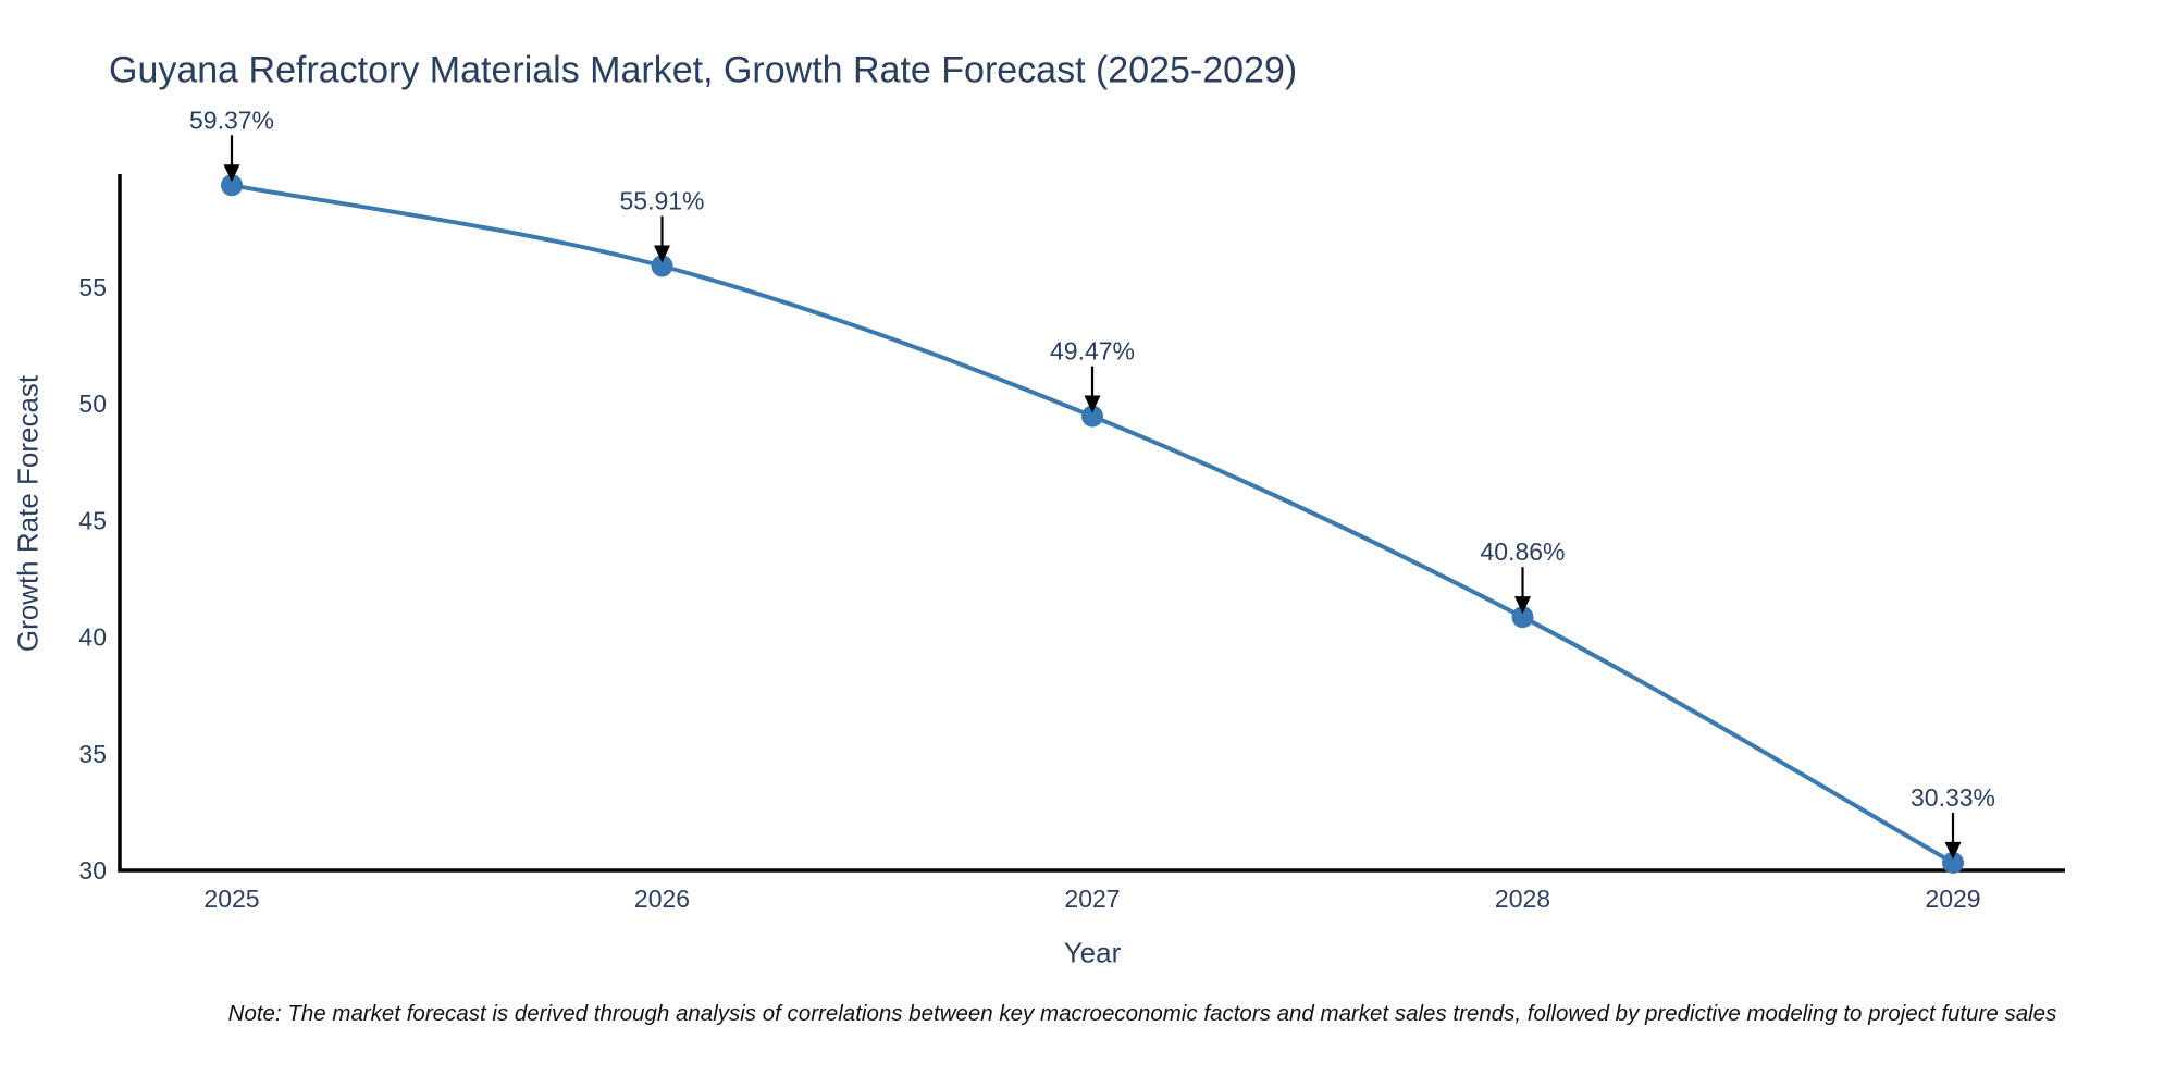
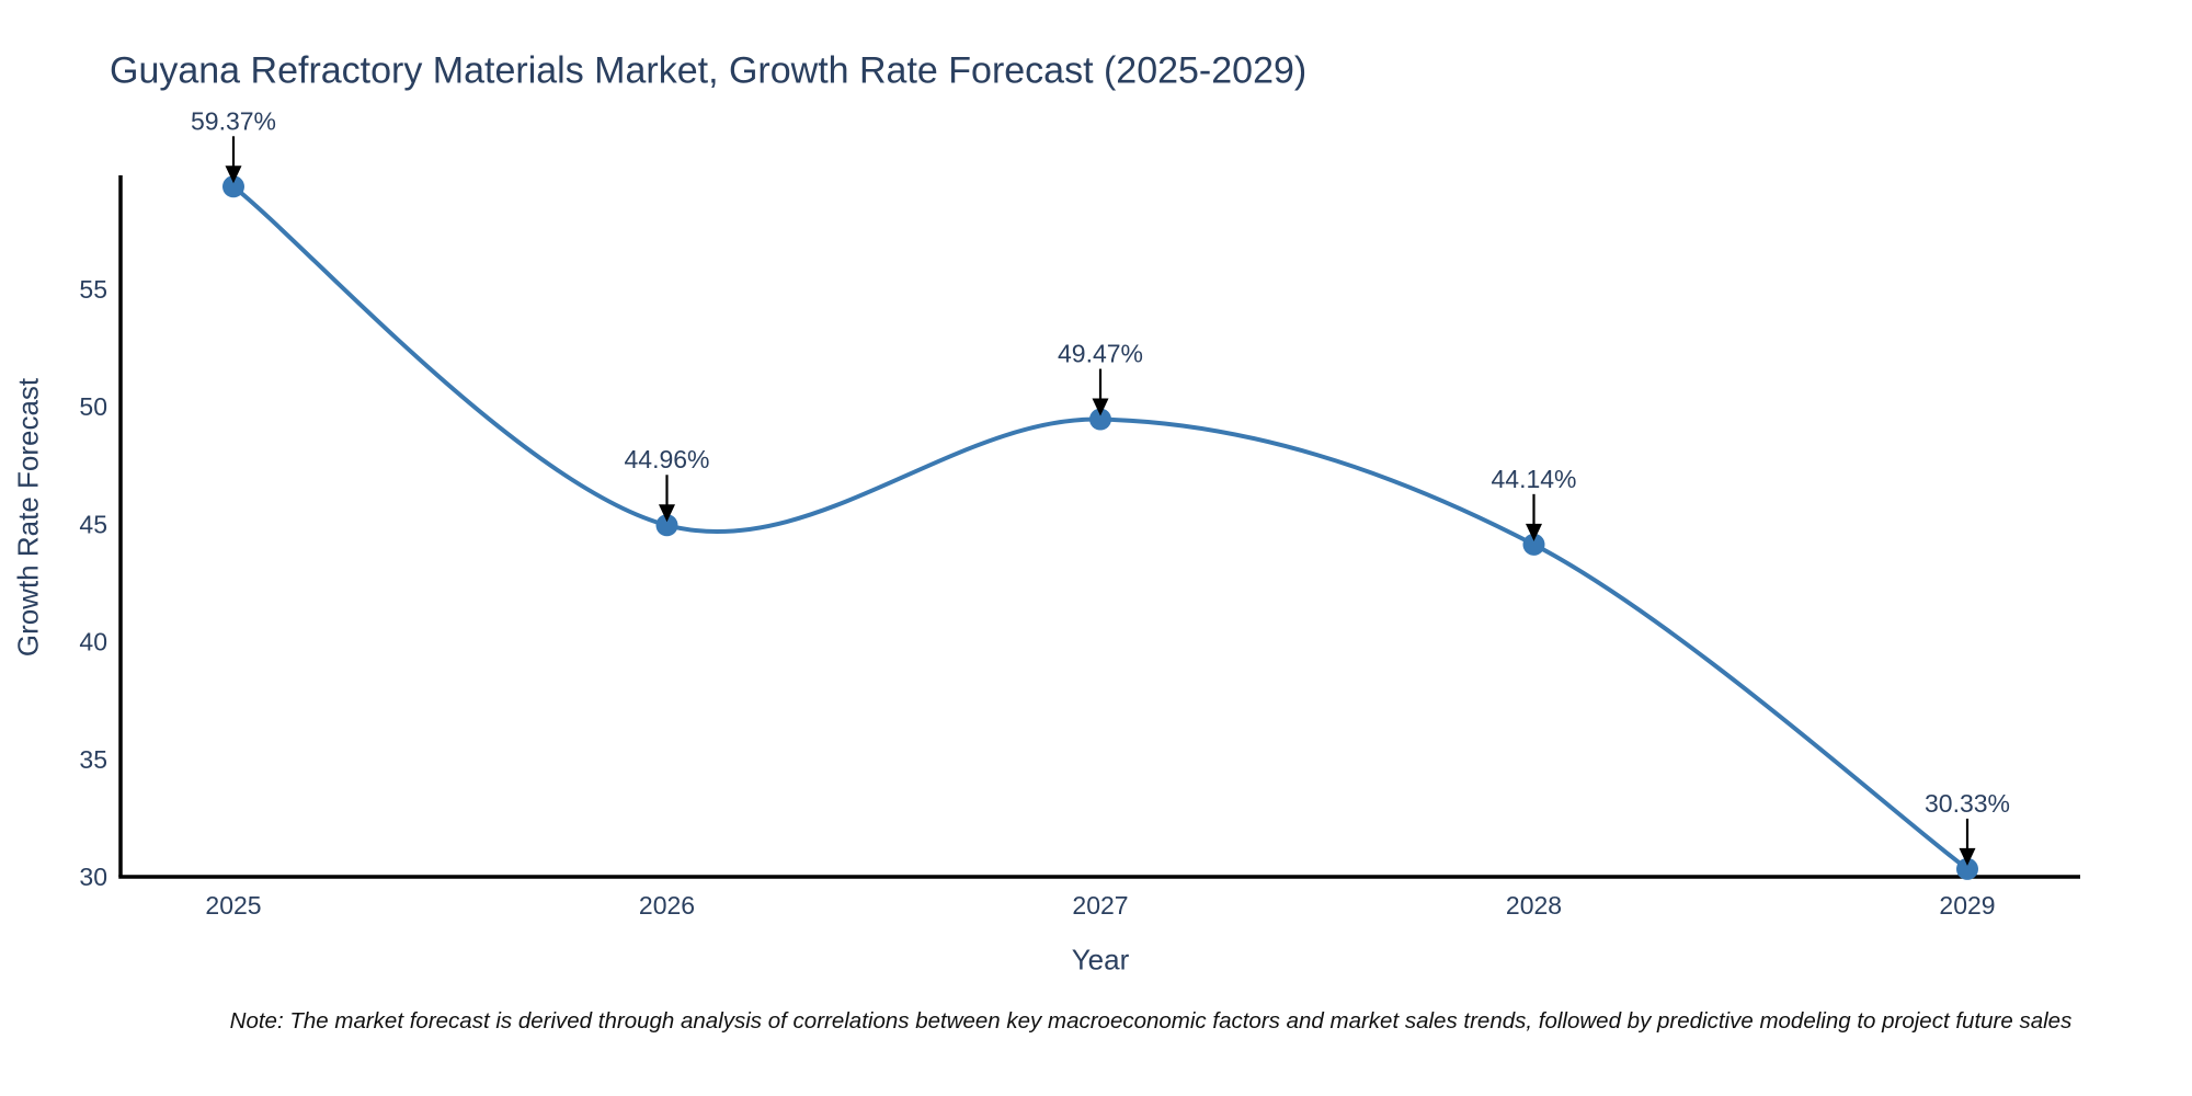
2026: 55.91% -> 44.96%
2028: 40.86% -> 44.14%
